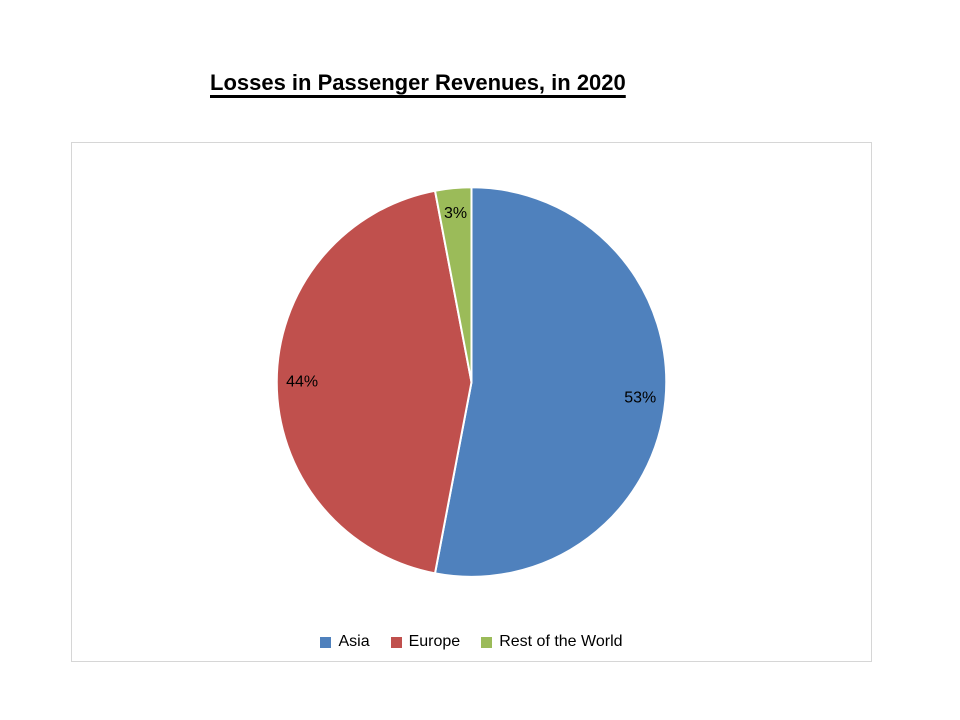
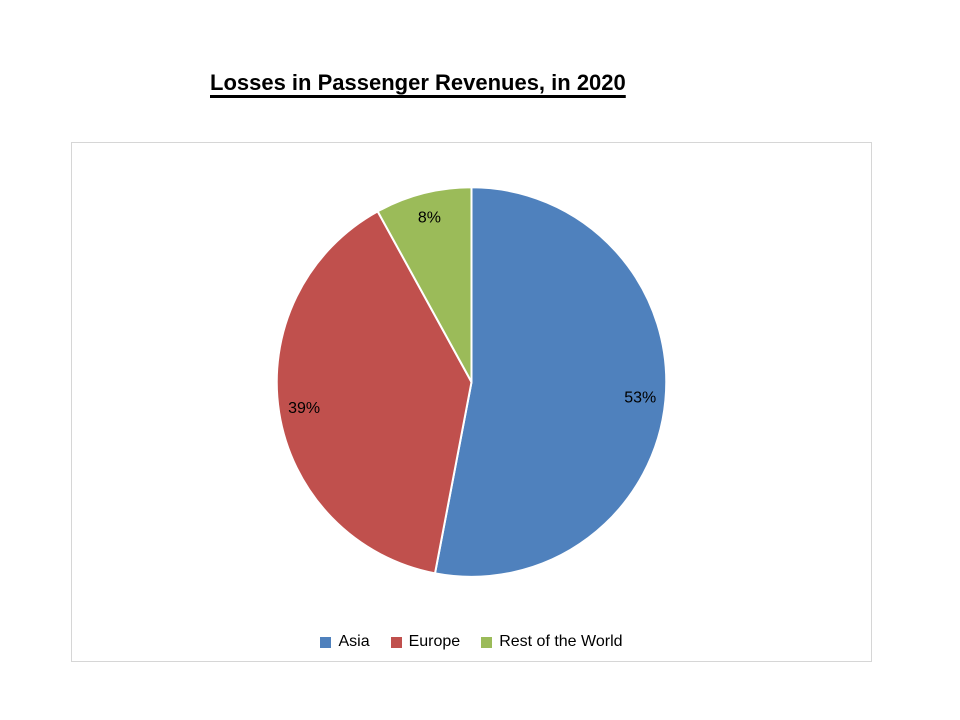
Europe: 44% -> 39%
Rest of the World: 3% -> 8%
